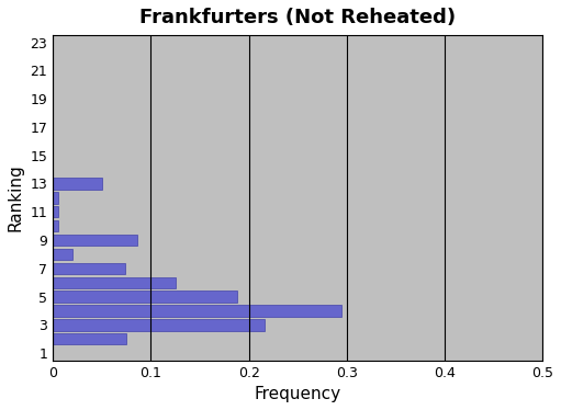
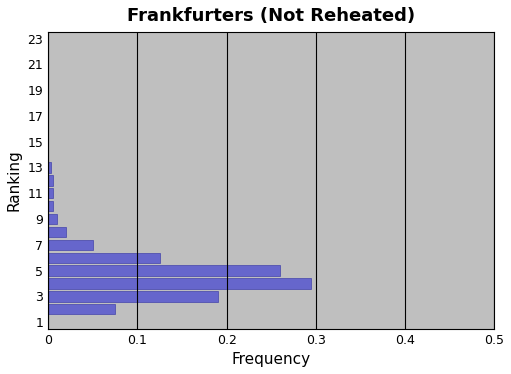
13: 0.050 -> 0.003
9: 0.086 -> 0.010
7: 0.074 -> 0.050
5: 0.188 -> 0.260
3: 0.216 -> 0.190
